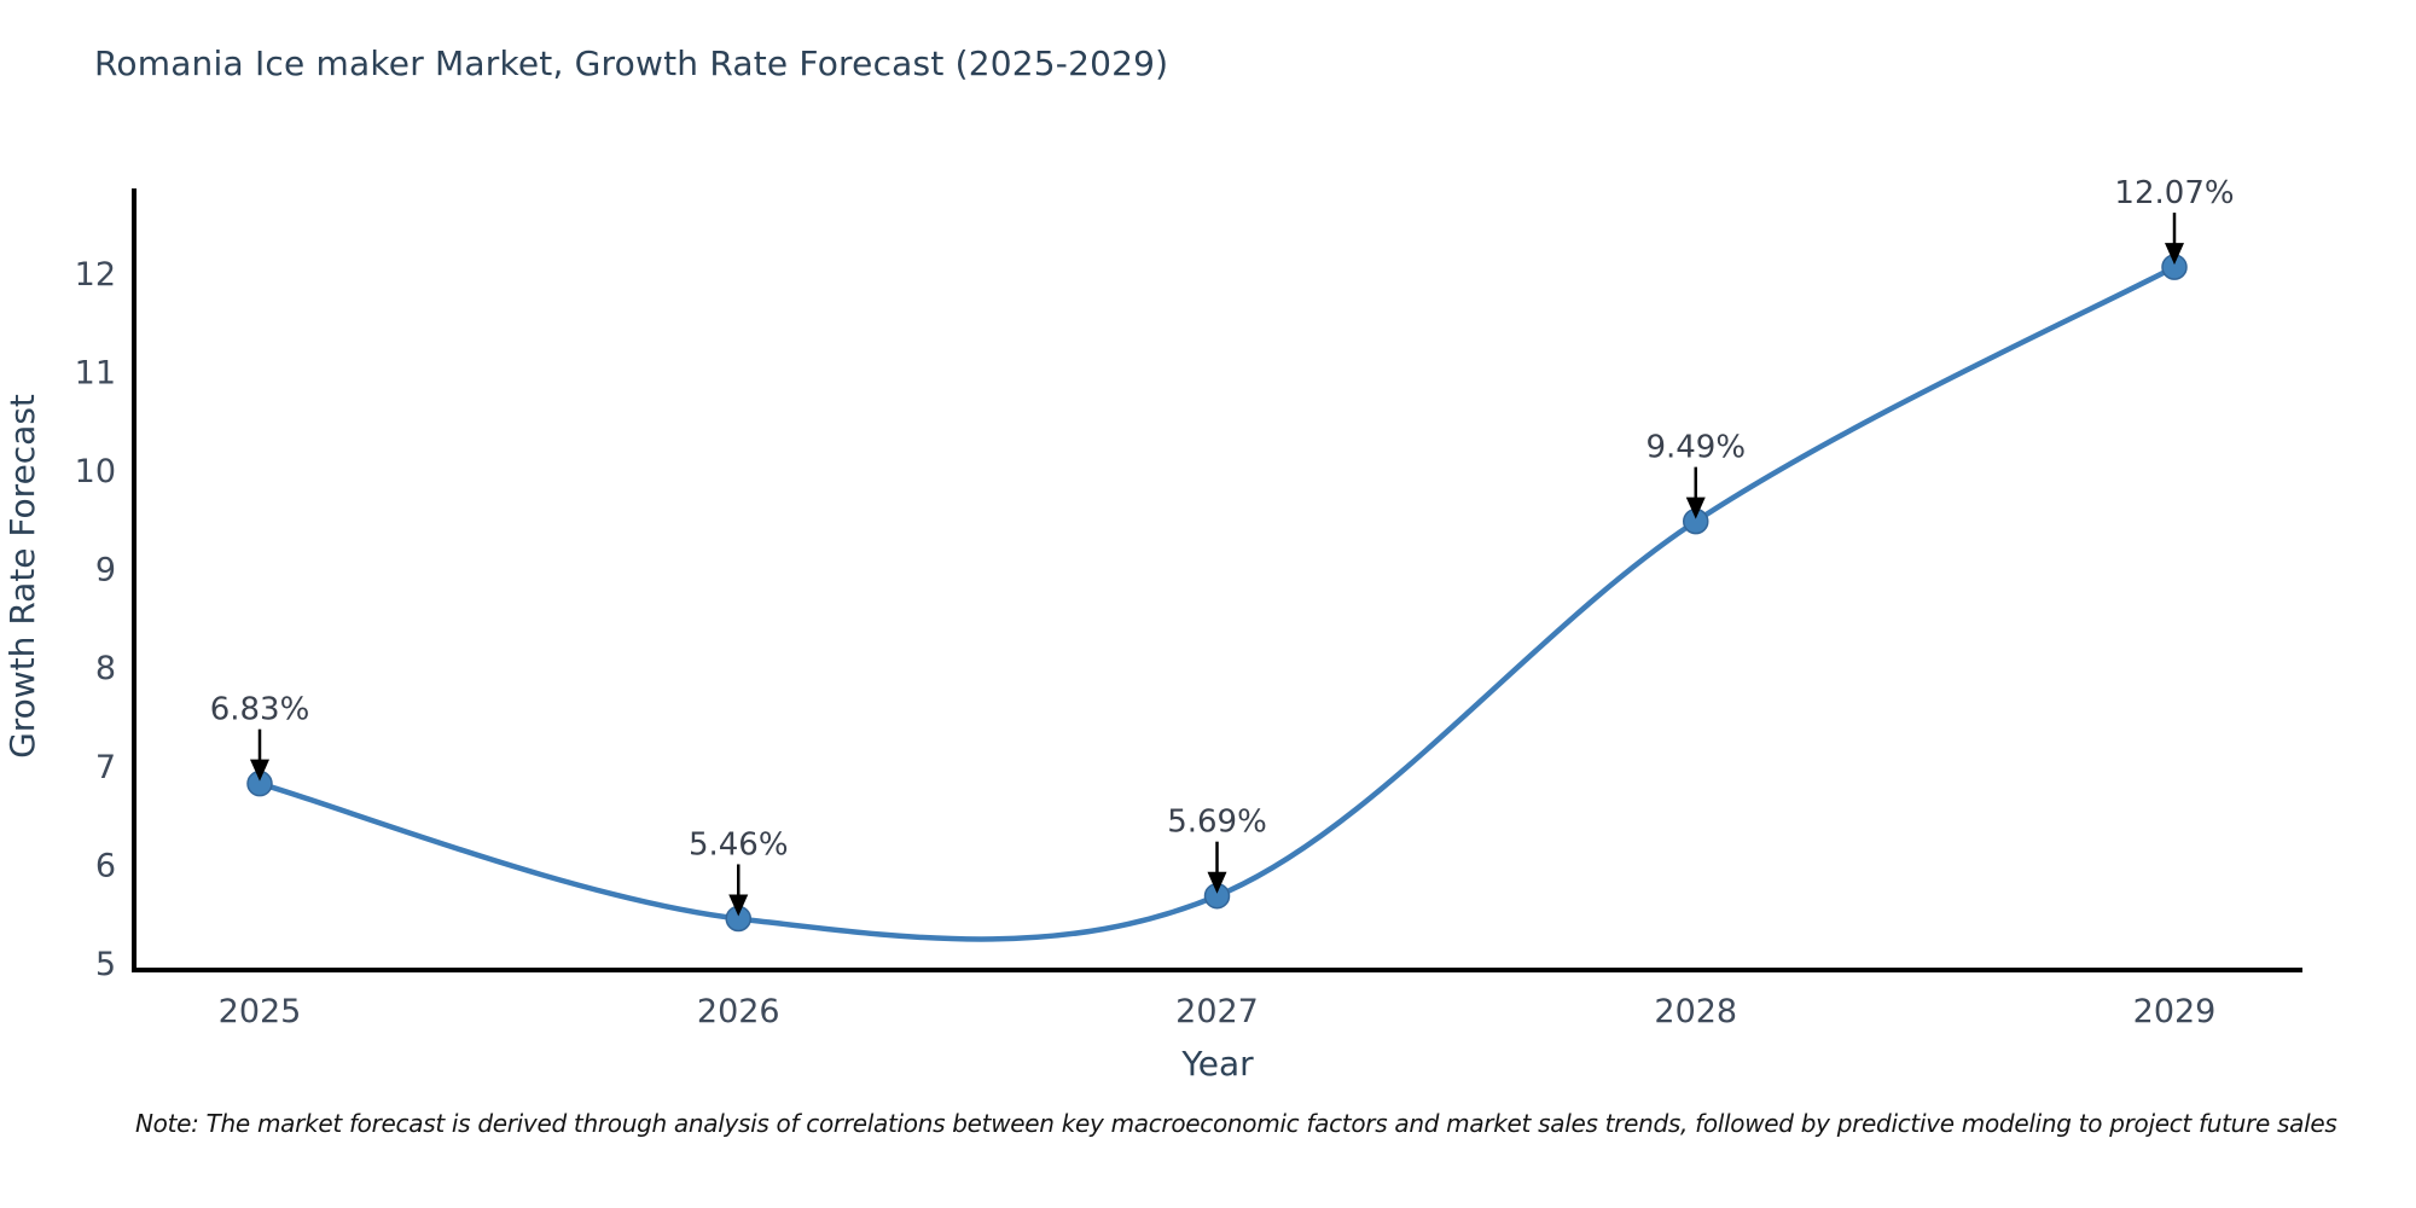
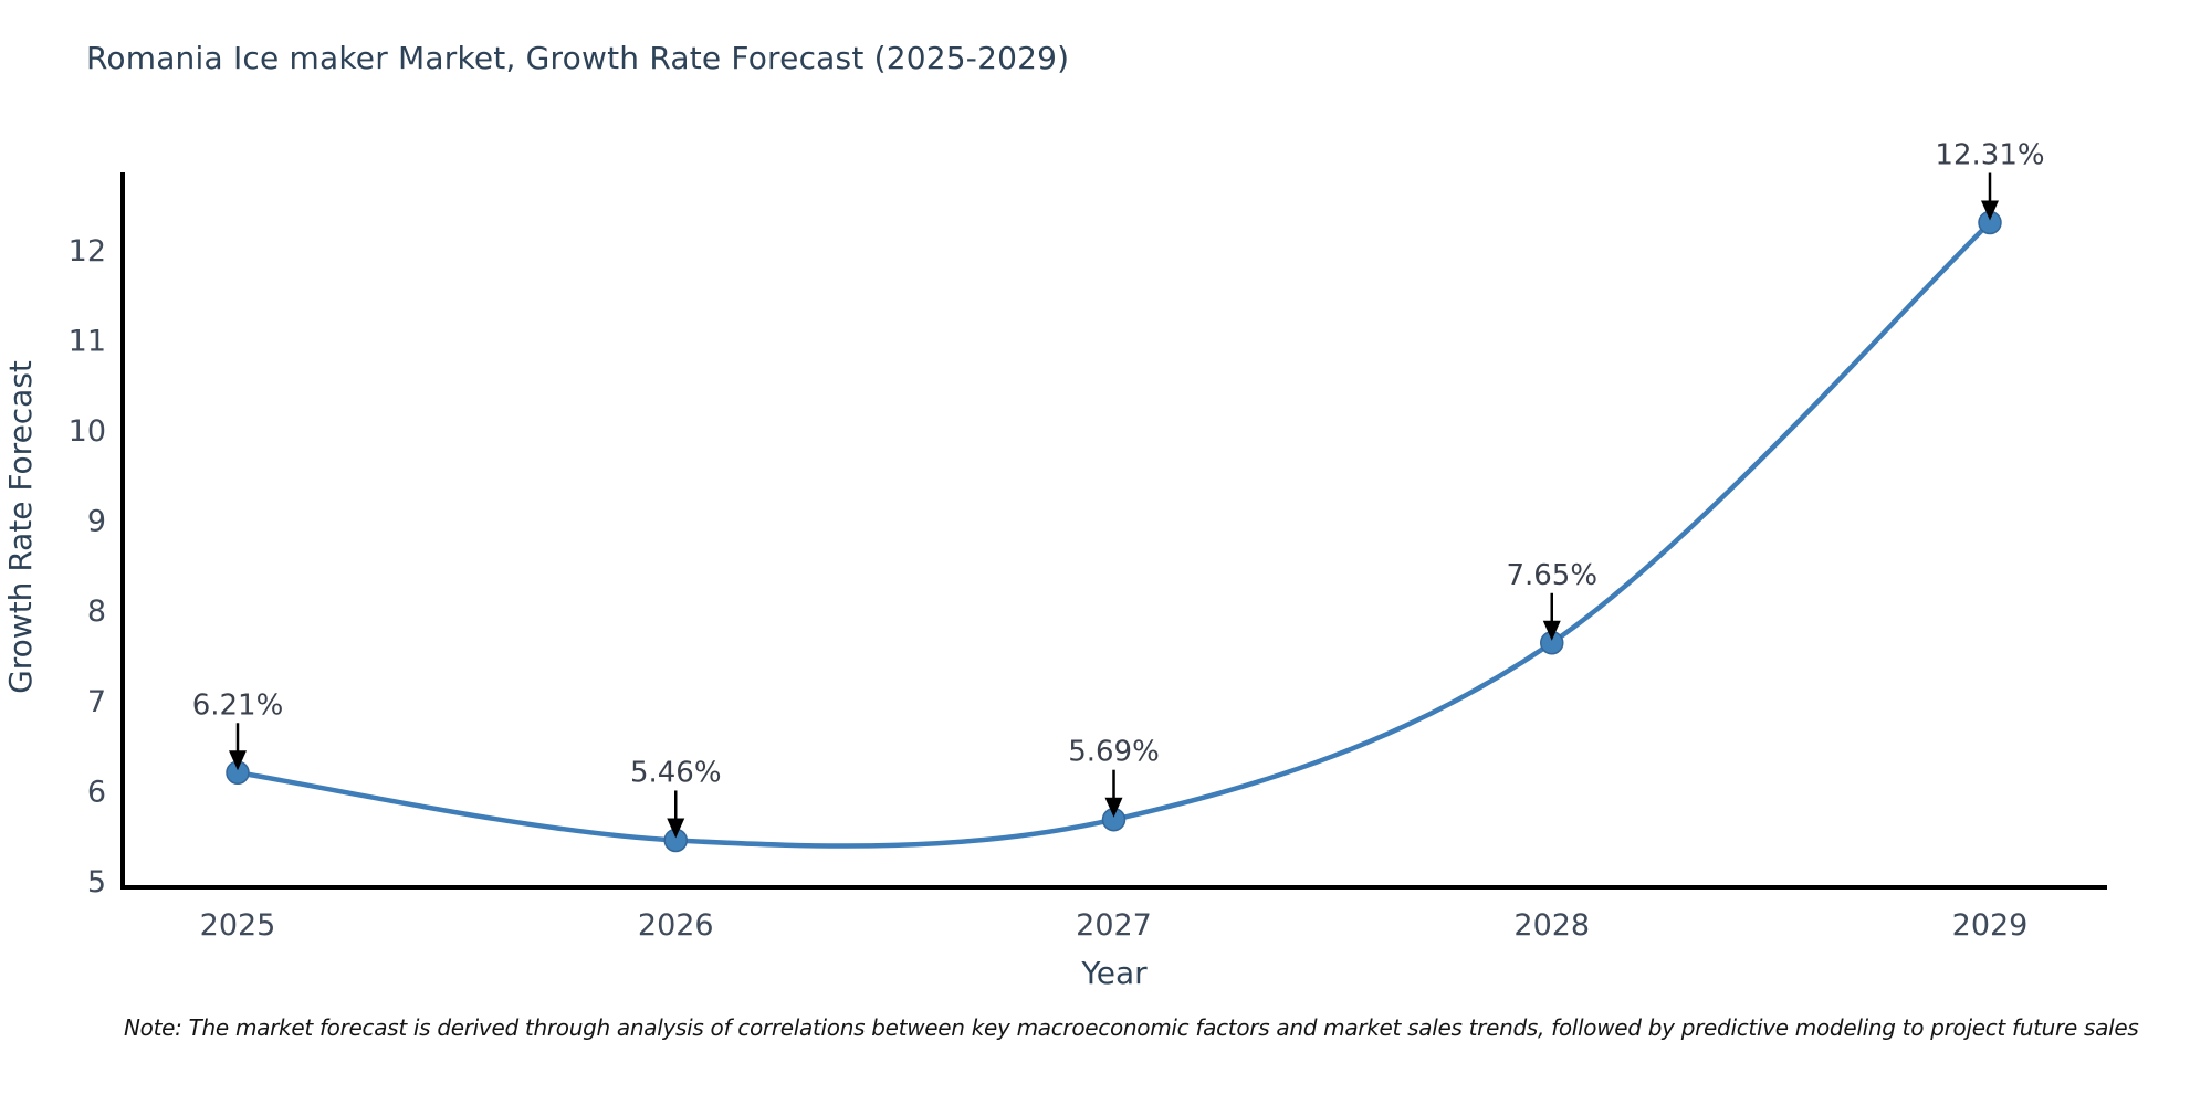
2025: 6.83% -> 6.21%
2028: 9.49% -> 7.65%
2029: 12.07% -> 12.31%
